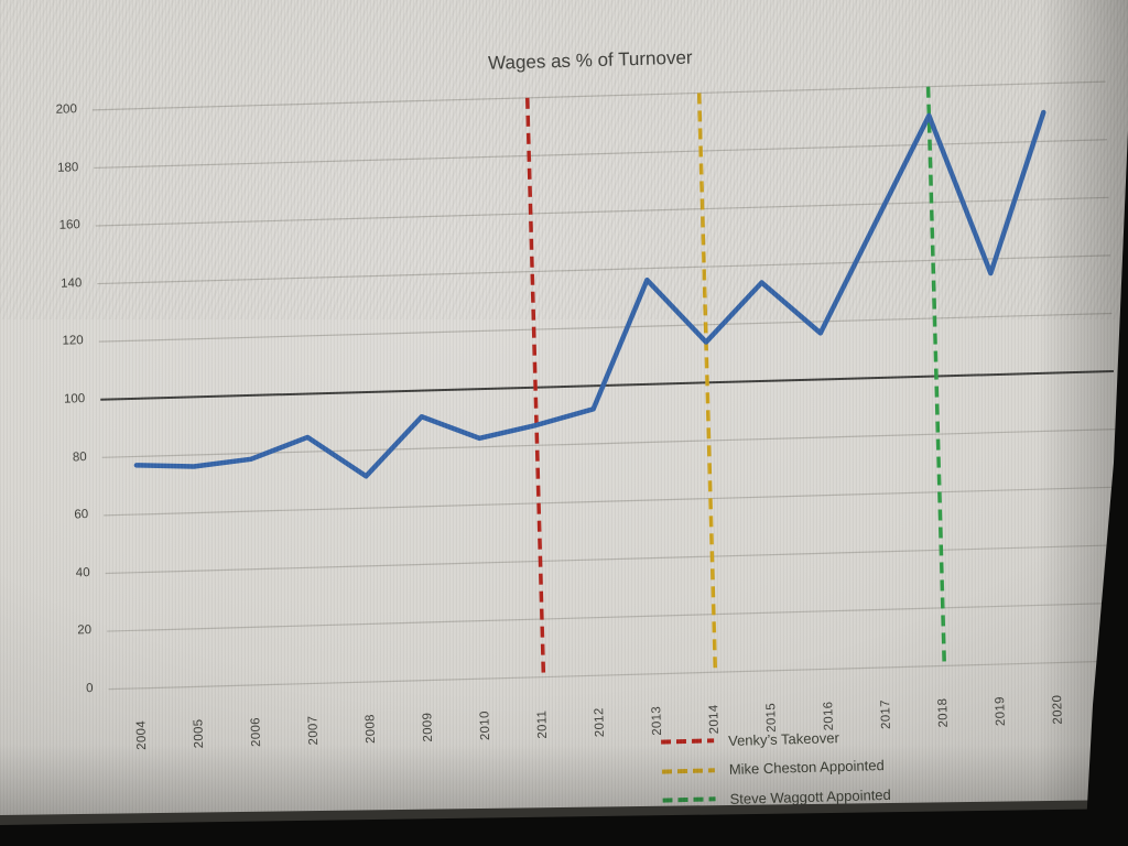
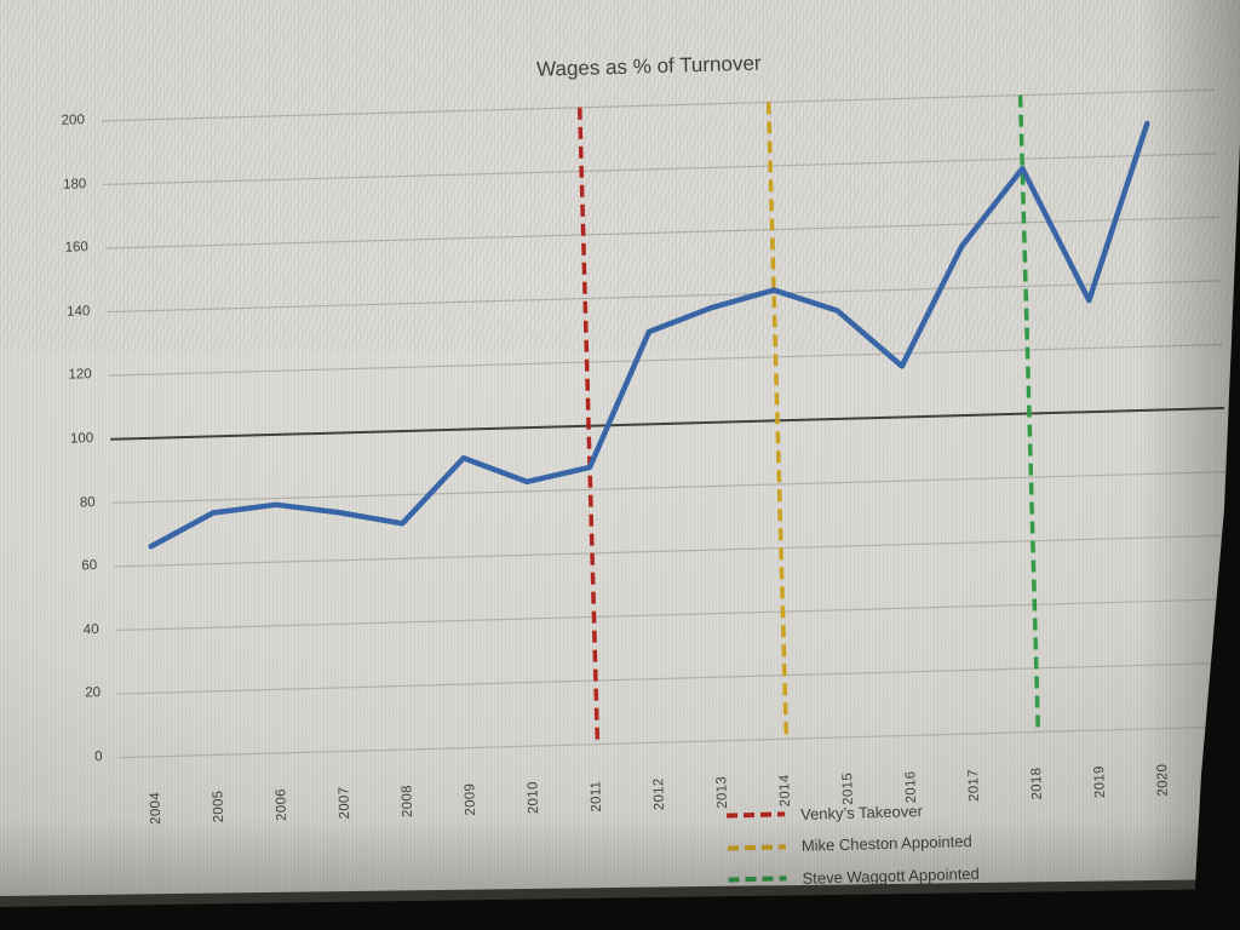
2004: 77 -> 66
2007: 85 -> 75
2012: 92 -> 129
2014: 114 -> 141
2018: 190 -> 177
